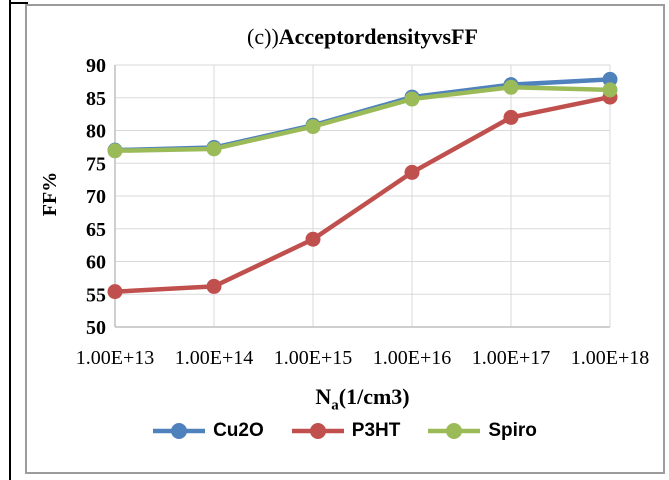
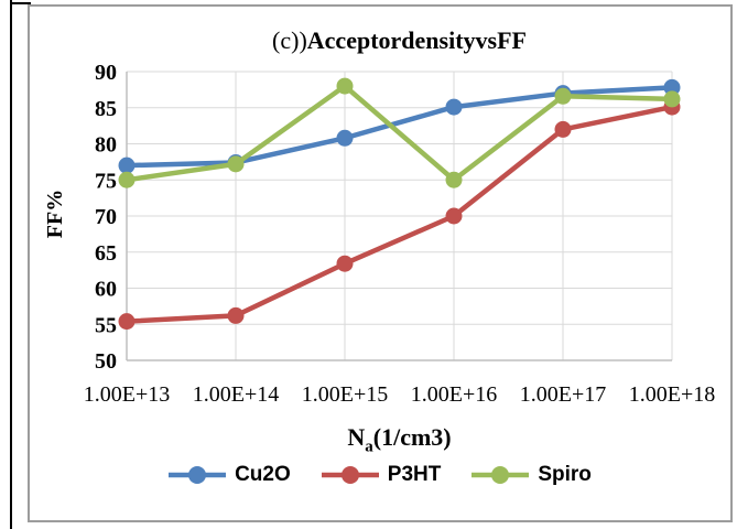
Spiro/1.00E+13: 77 -> 75
Spiro/1.00E+15: 81 -> 88
P3HT/1.00E+16: 74 -> 70
Spiro/1.00E+16: 85 -> 75
